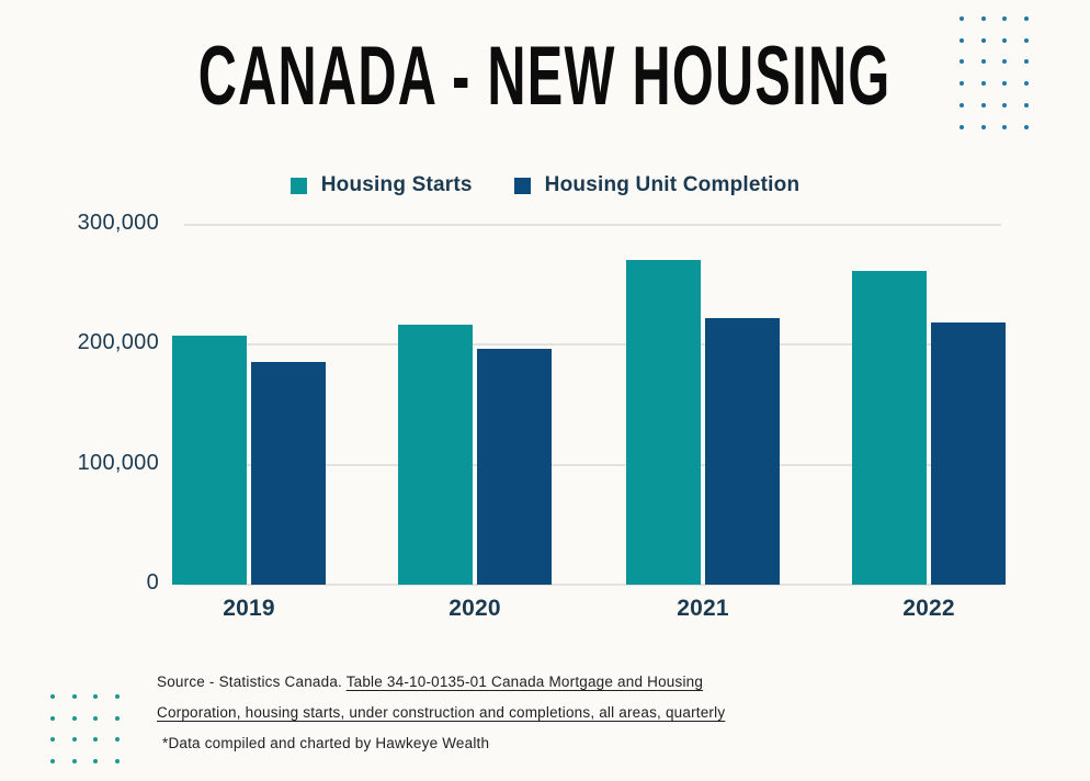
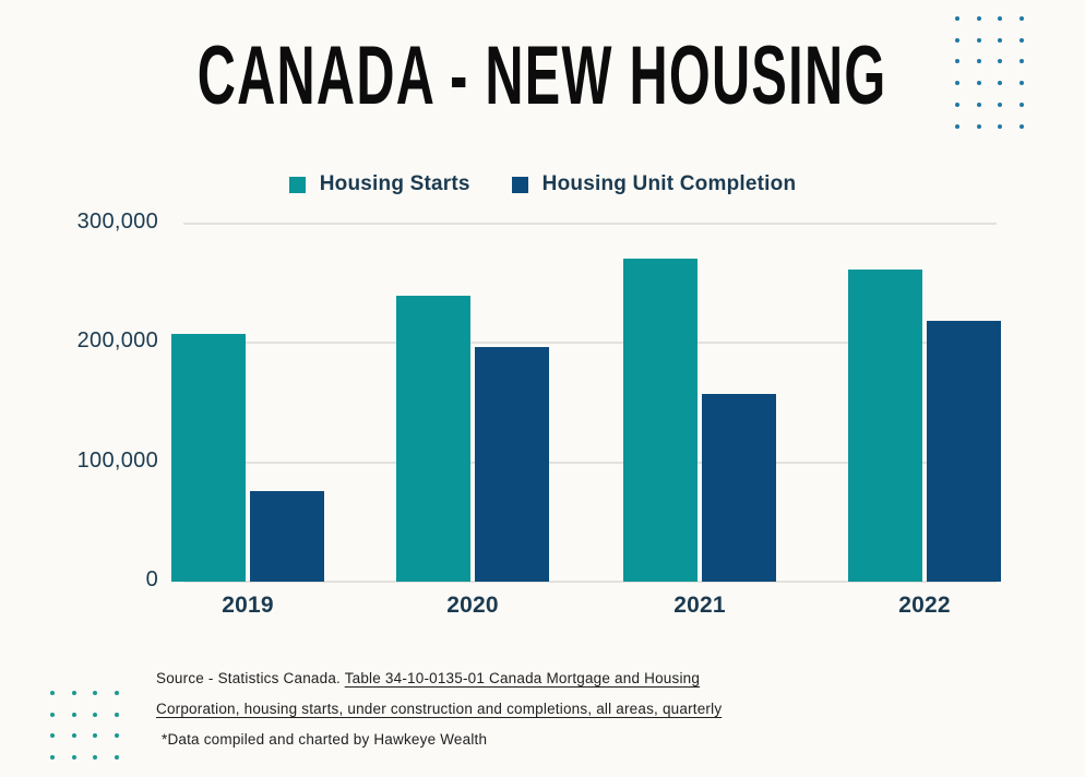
Housing Unit Completion/2019: 186000 -> 76000
Housing Starts/2020: 217000 -> 240000
Housing Unit Completion/2021: 222000 -> 157000
